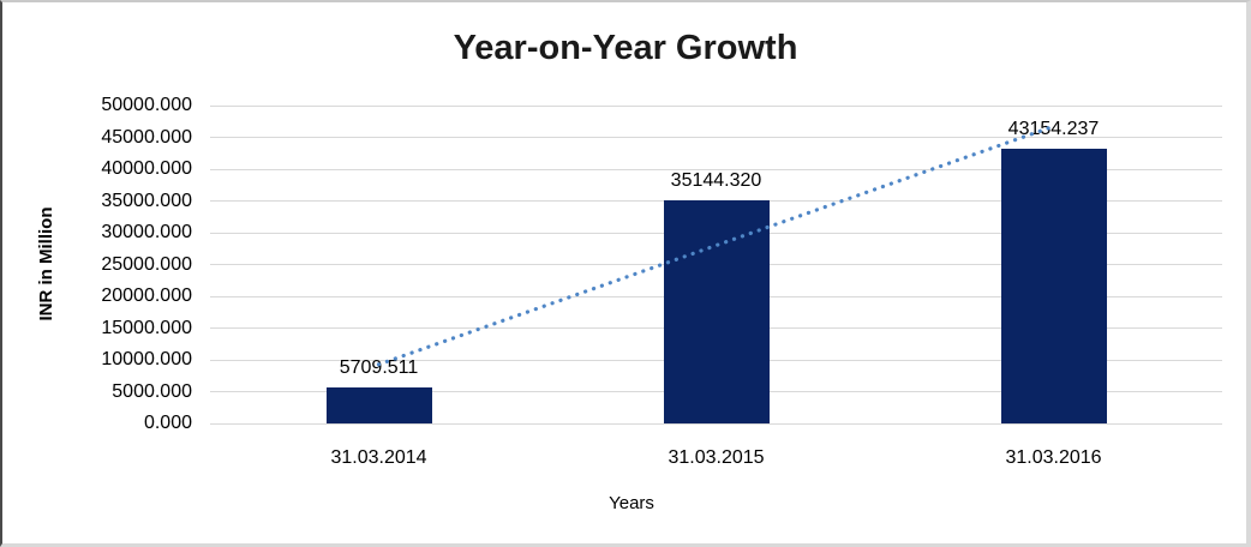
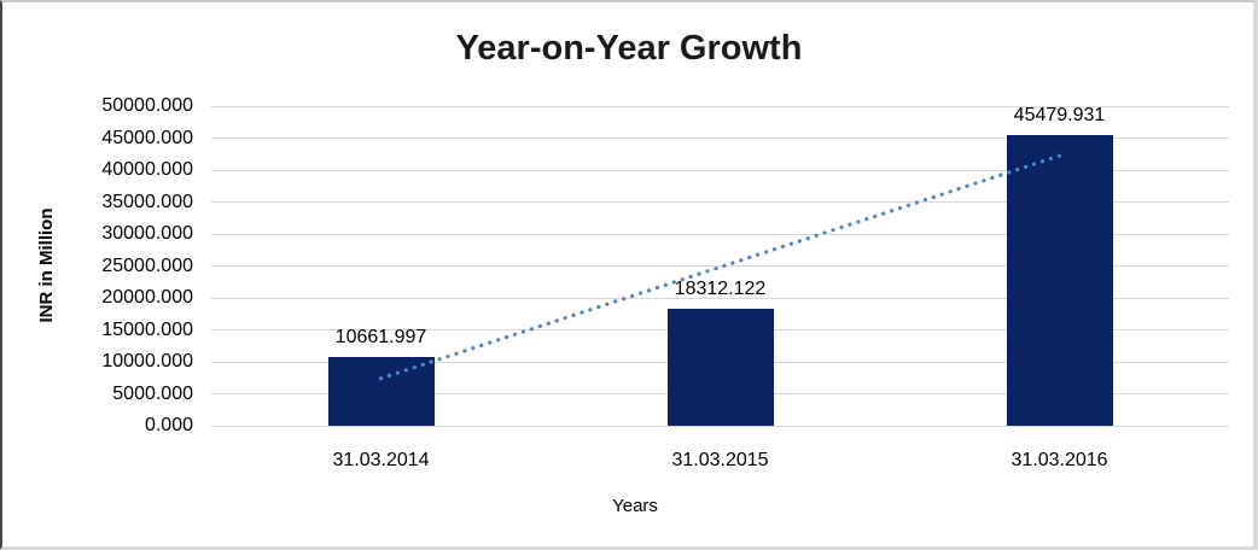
31.03.2014: 5709.511 -> 10661.997
31.03.2015: 35144.320 -> 18312.122
31.03.2016: 43154.237 -> 45479.931
